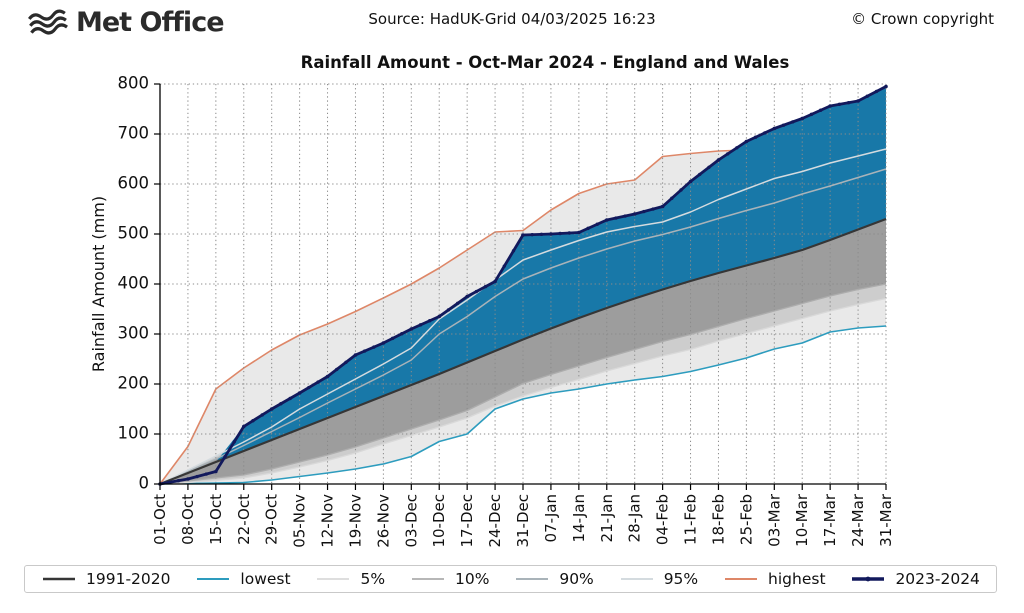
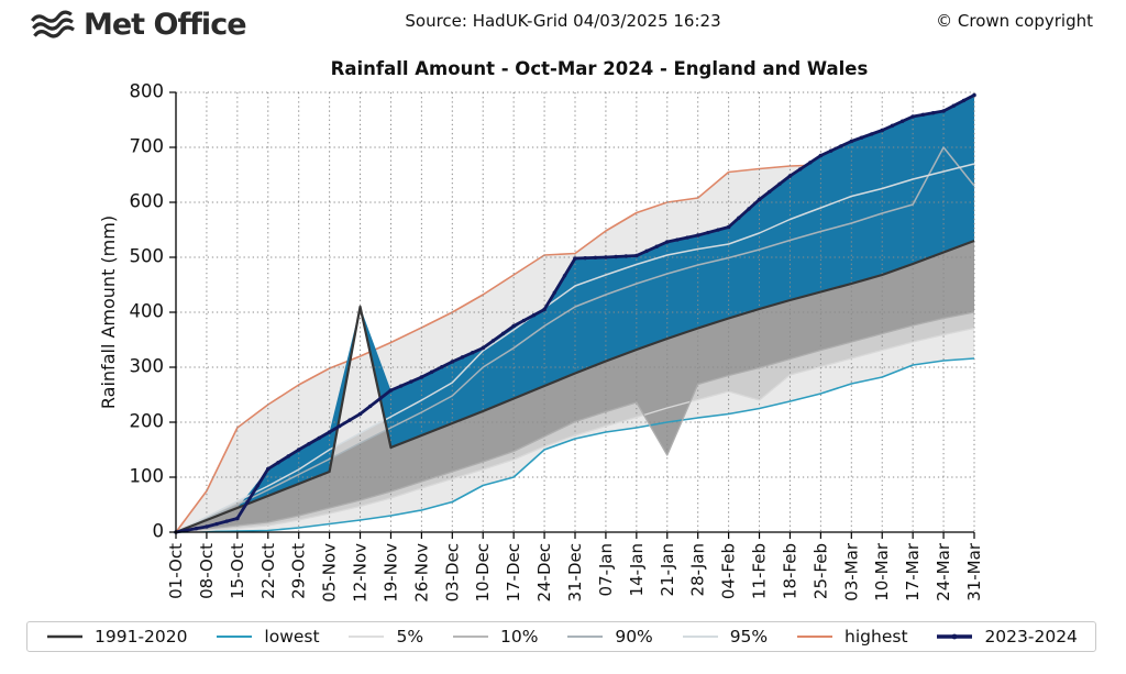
1991-2020/12-Nov: 130 -> 410
10%/21-Jan: 250 -> 140
5%/11-Feb: 270 -> 240
90%/24-Mar: 610 -> 700
